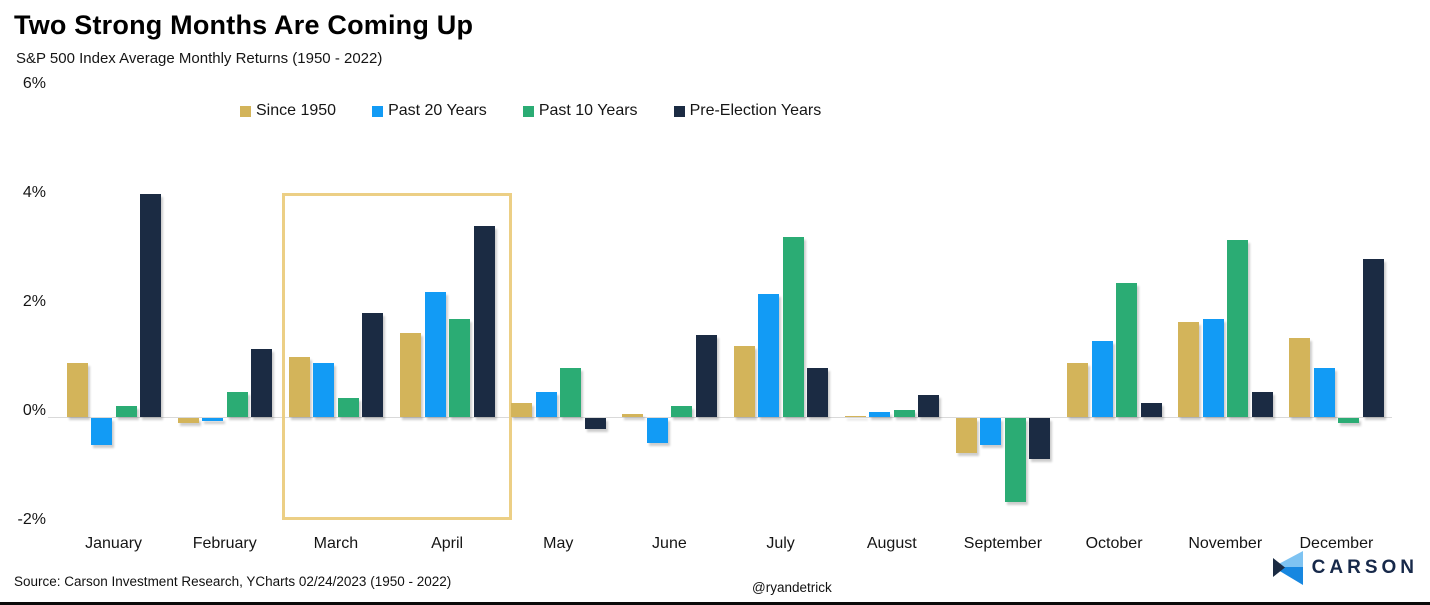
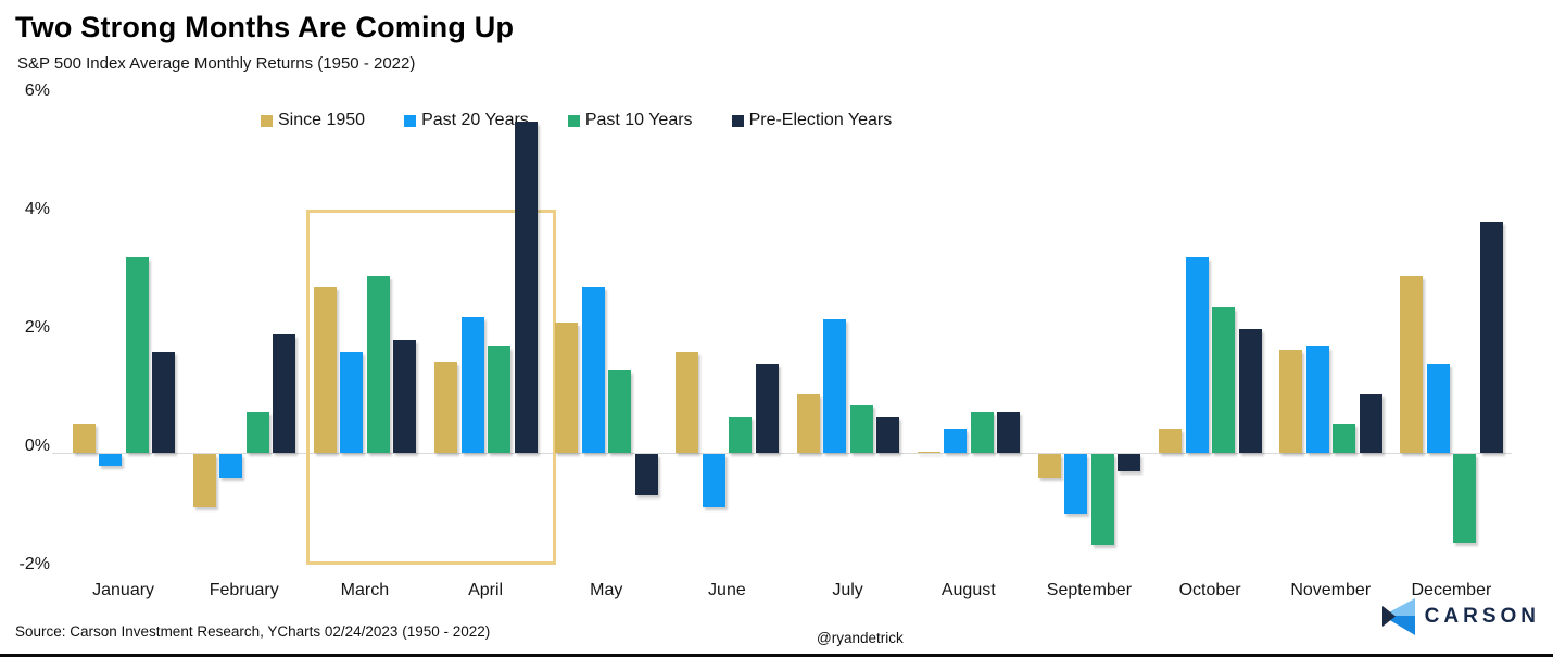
Since 1950/January: 1.0% -> 0.5%
Past 20 Years/January: -0.5% -> -0.2%
Past 10 Years/January: 0.2% -> 3.3%
Pre-Election Years/January: 4.1% -> 1.7%
Since 1950/February: -0.1% -> -0.9%
Past 20 Years/February: -0.1% -> -0.4%
Past 10 Years/February: 0.5% -> 0.7%
Pre-Election Years/February: 1.2% -> 2.0%
Since 1950/March: 1.1% -> 2.8%
Past 20 Years/March: 1.0% -> 1.7%
Past 10 Years/March: 0.3% -> 3.0%
Pre-Election Years/April: 3.5% -> 5.6%
Since 1950/May: 0.2% -> 2.2%
Past 20 Years/May: 0.5% -> 2.8%
Past 10 Years/May: 0.9% -> 1.4%
Pre-Election Years/May: -0.2% -> -0.7%
Since 1950/June: 0.1% -> 1.7%
Past 20 Years/June: -0.5% -> -0.9%
Past 10 Years/June: 0.2% -> 0.6%
Since 1950/July: 1.3% -> 1.0%
Past 10 Years/July: 3.3% -> 0.8%
Pre-Election Years/July: 0.9% -> 0.6%
Past 20 Years/August: 0.1% -> 0.4%
Past 10 Years/August: 0.1% -> 0.7%
Pre-Election Years/August: 0.4% -> 0.7%
Since 1950/September: -0.7% -> -0.4%
Past 20 Years/September: -0.5% -> -1.0%
Pre-Election Years/September: -0.8% -> -0.3%
Since 1950/October: 1.0% -> 0.4%
Past 20 Years/October: 1.4% -> 3.3%
Pre-Election Years/October: 0.2% -> 2.1%
Past 10 Years/November: 3.2% -> 0.5%
Pre-Election Years/November: 0.5% -> 1.0%
Since 1950/December: 1.4% -> 3.0%
Past 20 Years/December: 0.9% -> 1.5%
Past 10 Years/December: -0.1% -> -1.5%
Pre-Election Years/December: 2.9% -> 3.9%
